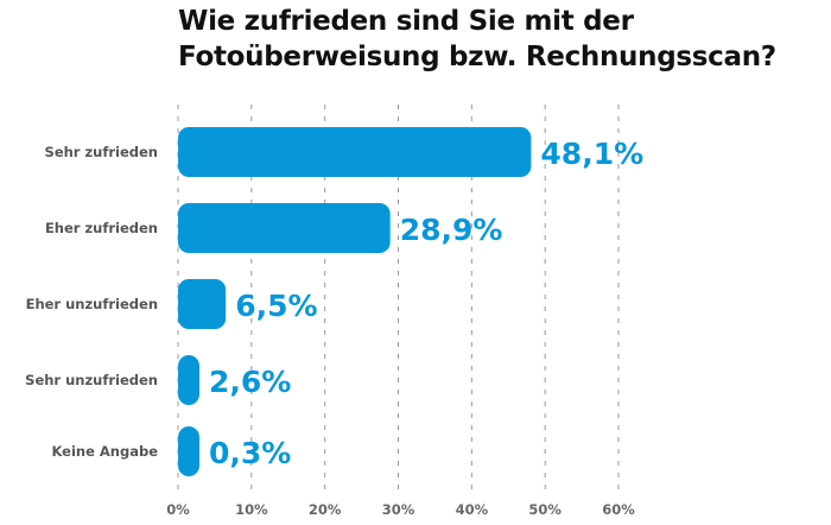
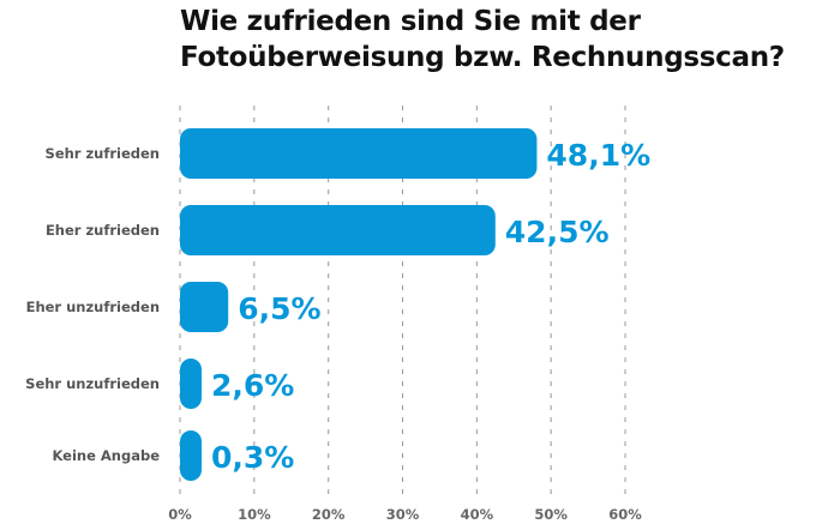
Eher zufrieden: 28,9% -> 42,5%
